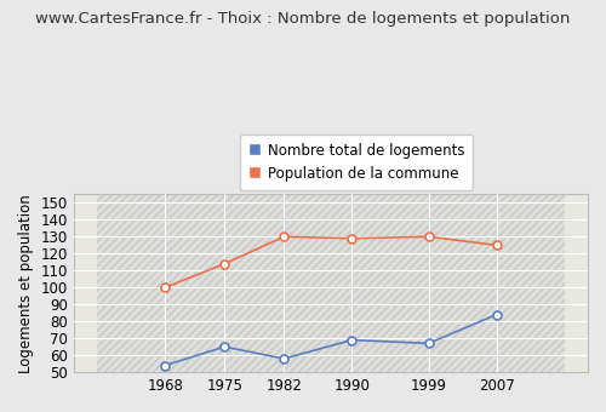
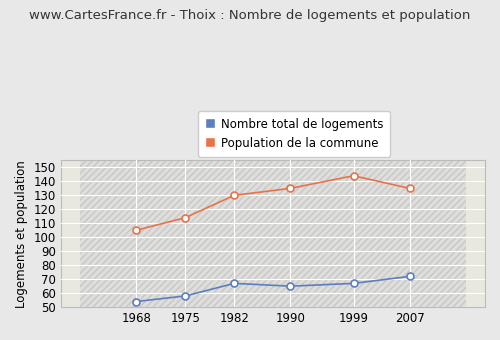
Population de la commune/1968: 100 -> 105
Nombre total de logements/1975: 65 -> 58
Nombre total de logements/1982: 58 -> 67
Nombre total de logements/1990: 69 -> 65
Population de la commune/1990: 129 -> 135
Population de la commune/1999: 130 -> 144
Nombre total de logements/2007: 84 -> 72
Population de la commune/2007: 125 -> 135
